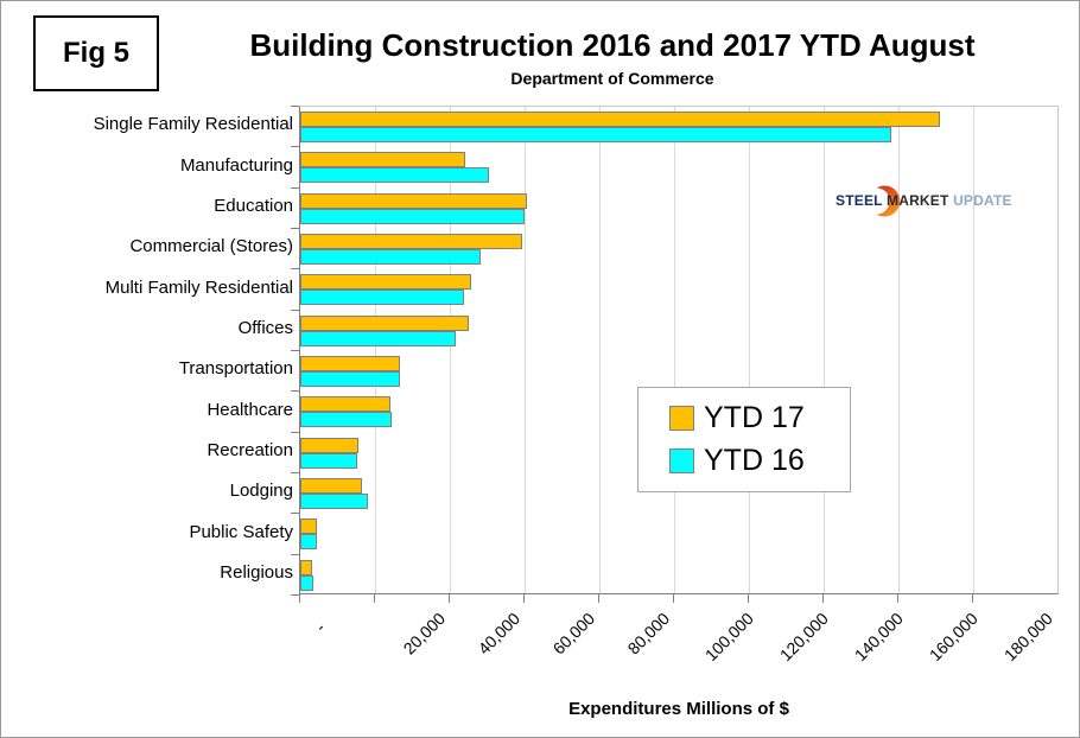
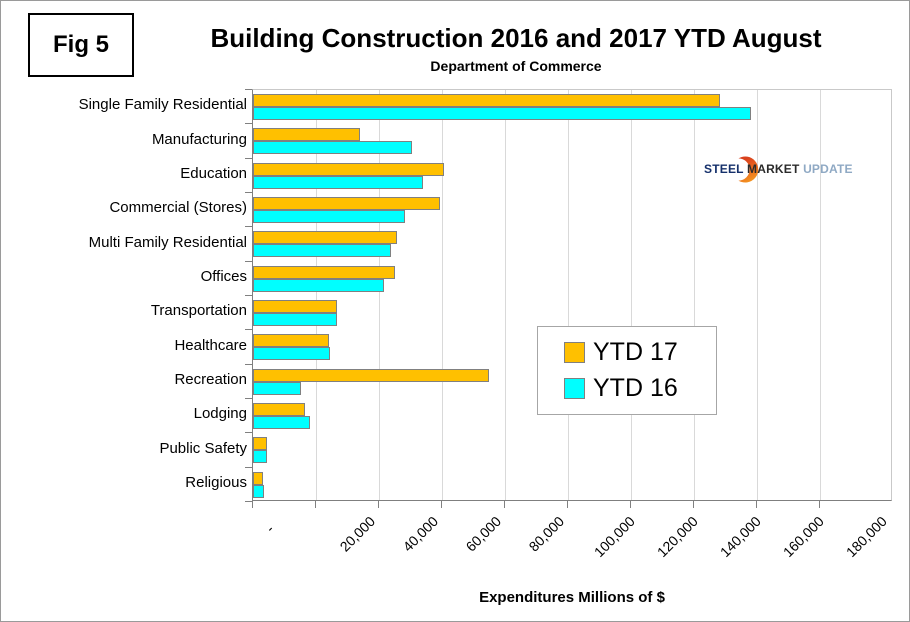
YTD 17/Single Family Residential: 171000 -> 148000
YTD 17/Manufacturing: 44000 -> 34000
YTD 16/Education: 60000 -> 54000
YTD 17/Recreation: 16000 -> 75000
